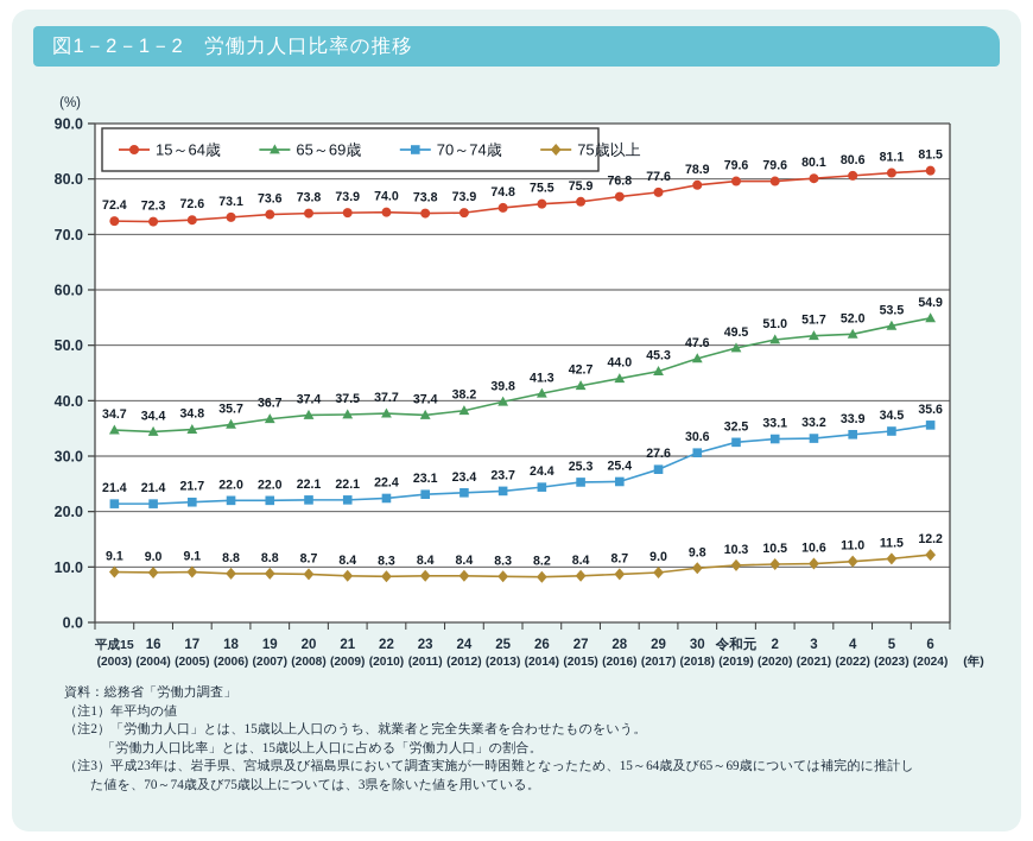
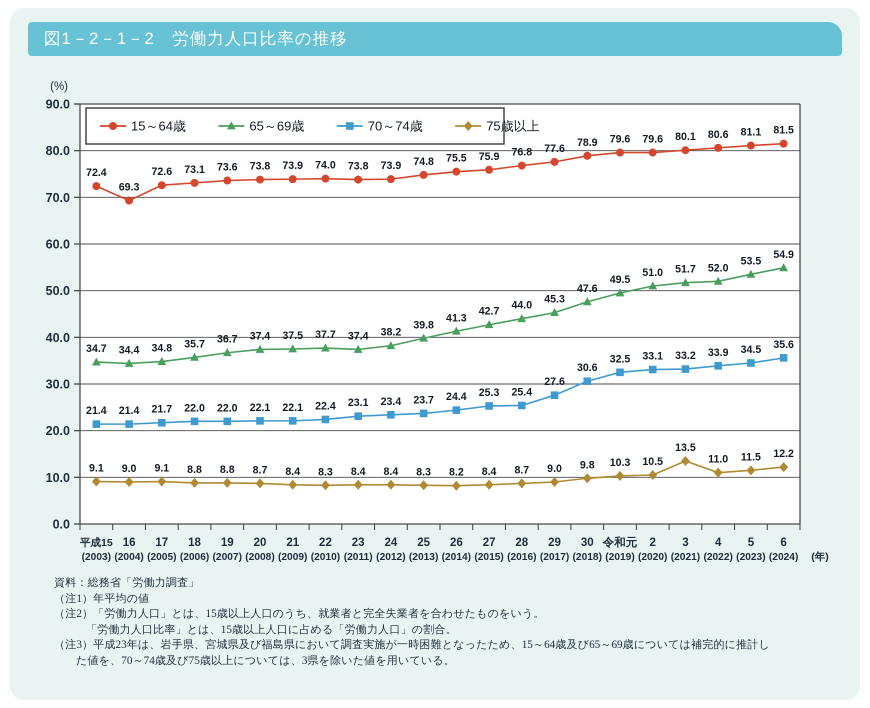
15～64歳/16: 72.3 -> 69.3
75歳以上/3: 10.6 -> 13.5
